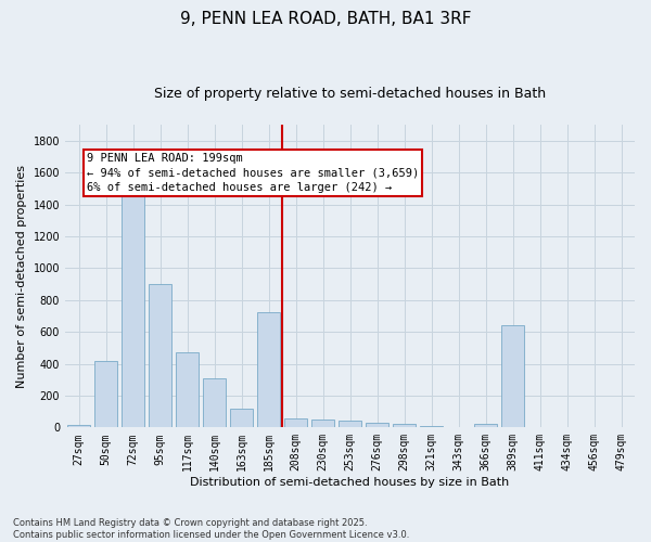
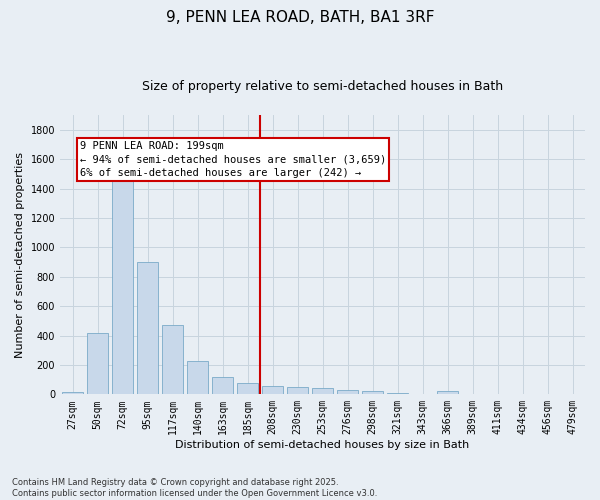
140sqm: 310 -> 230
185sqm: 720 -> 80
389sqm: 640 -> 0
